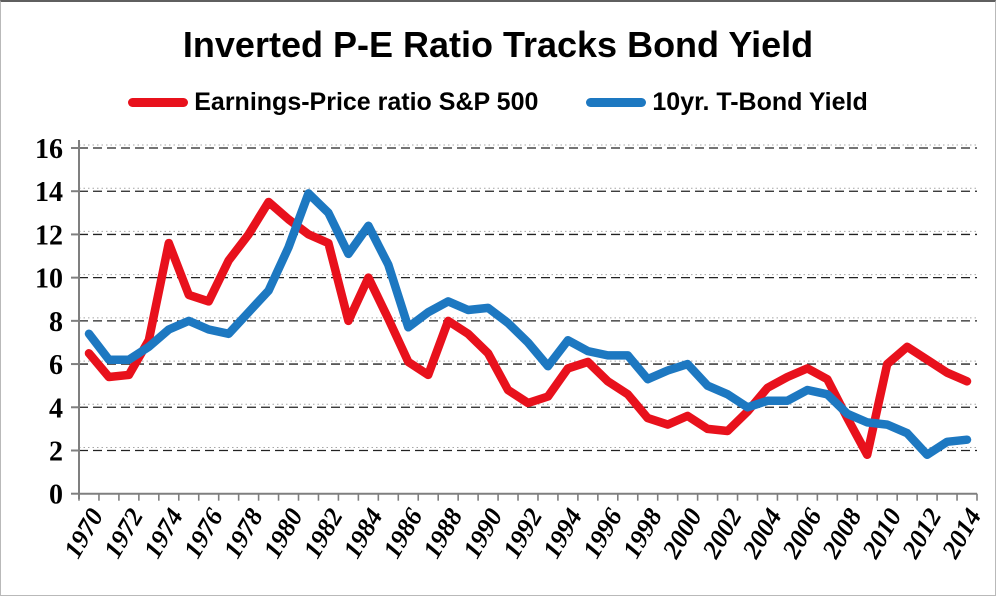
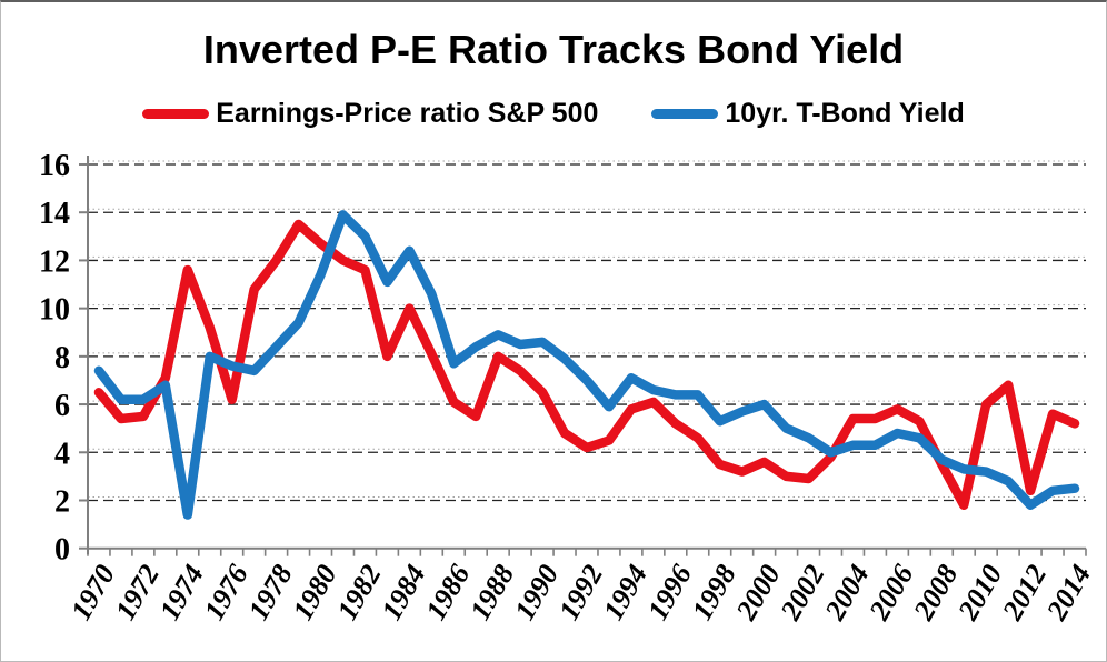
10yr. T-Bond Yield/1974: 7.6 -> 1.4
Earnings-Price ratio S&P 500/1976: 8.9 -> 6.2
Earnings-Price ratio S&P 500/2004: 4.9 -> 5.4
Earnings-Price ratio S&P 500/2012: 6.2 -> 2.4
